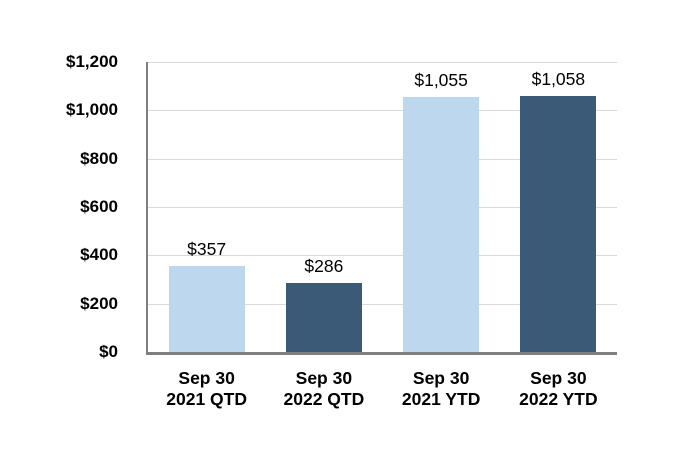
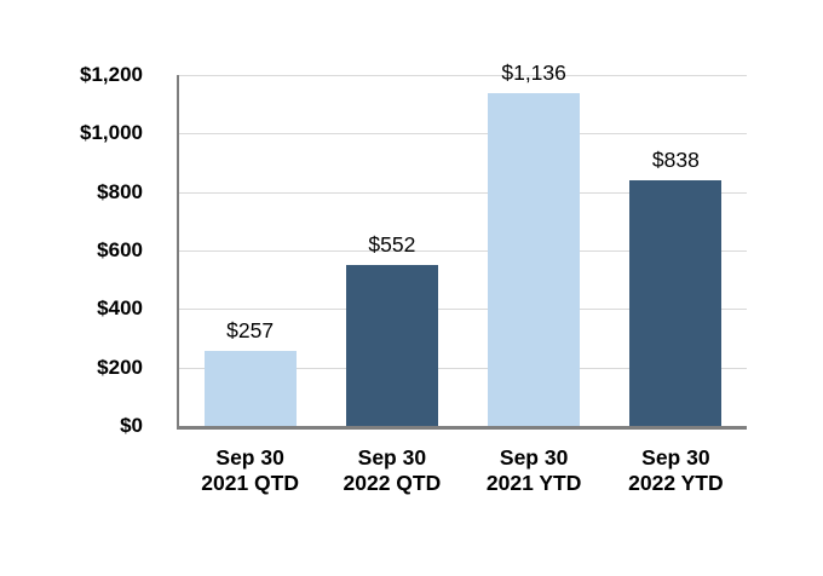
Sep 30 2021 QTD: $357 -> $257
Sep 30 2022 QTD: $286 -> $552
Sep 30 2021 YTD: $1,055 -> $1,136
Sep 30 2022 YTD: $1,058 -> $838
